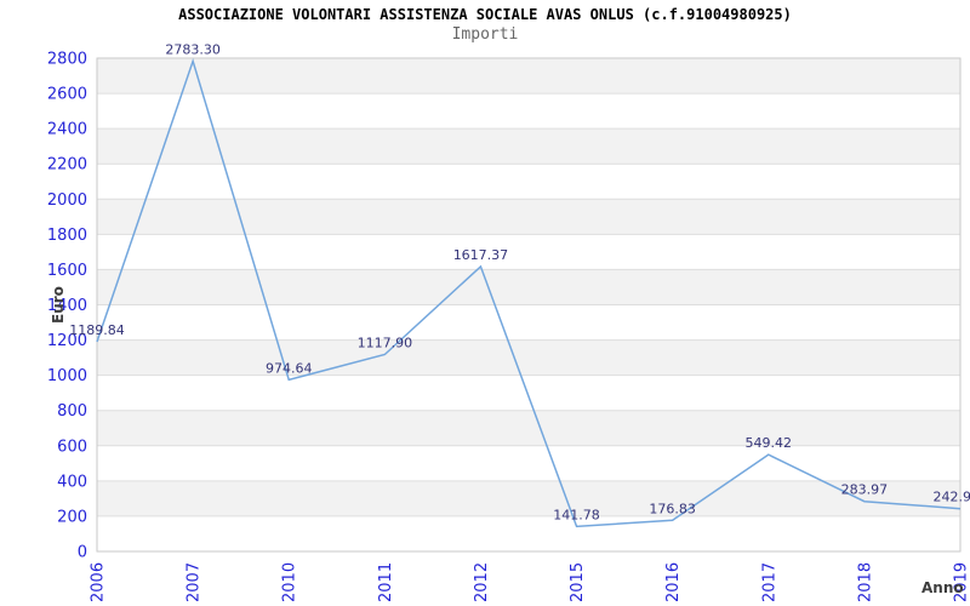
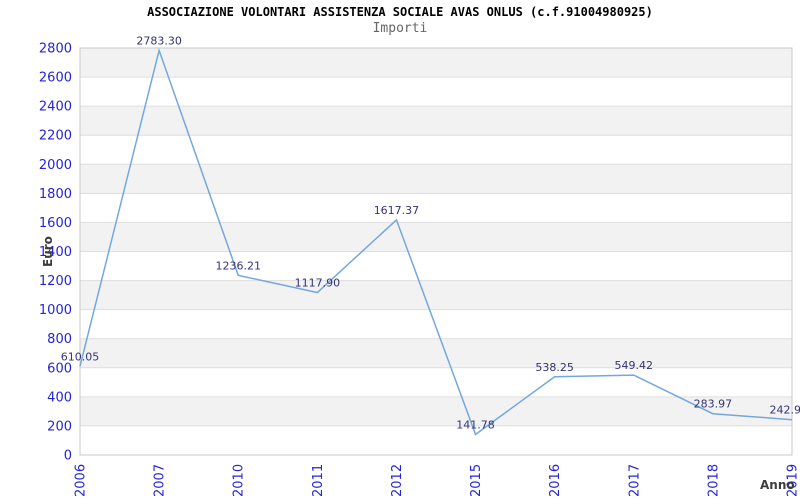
2006: 1189.84 -> 610.05
2010: 974.64 -> 1236.21
2016: 176.83 -> 538.25
